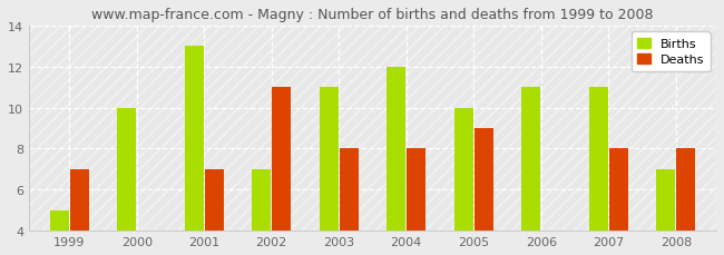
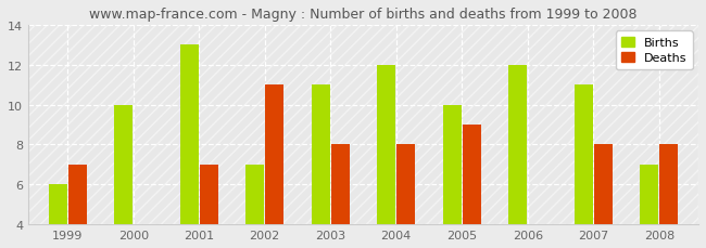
Births/1999: 5 -> 6
Births/2006: 11 -> 12
